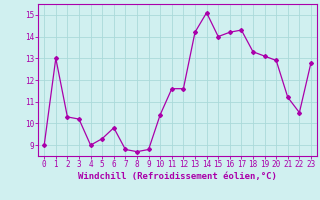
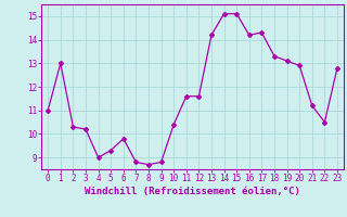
0: 9.0 -> 11.0
15: 14.0 -> 15.1
